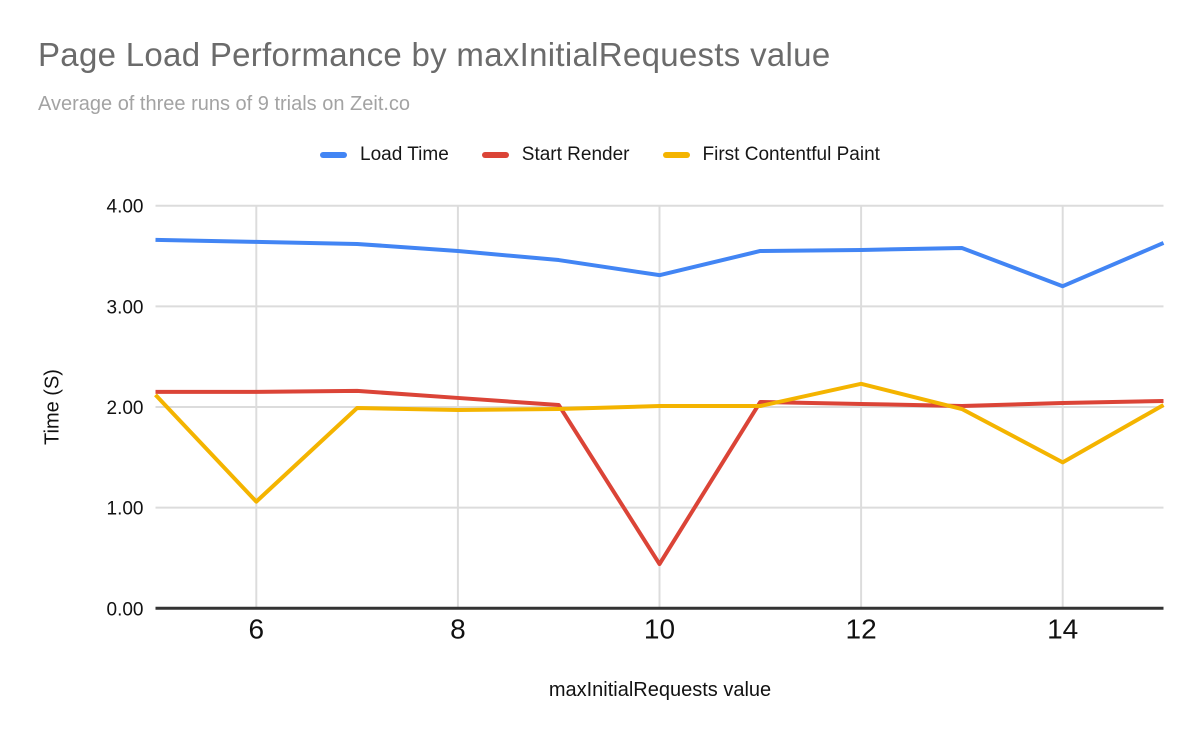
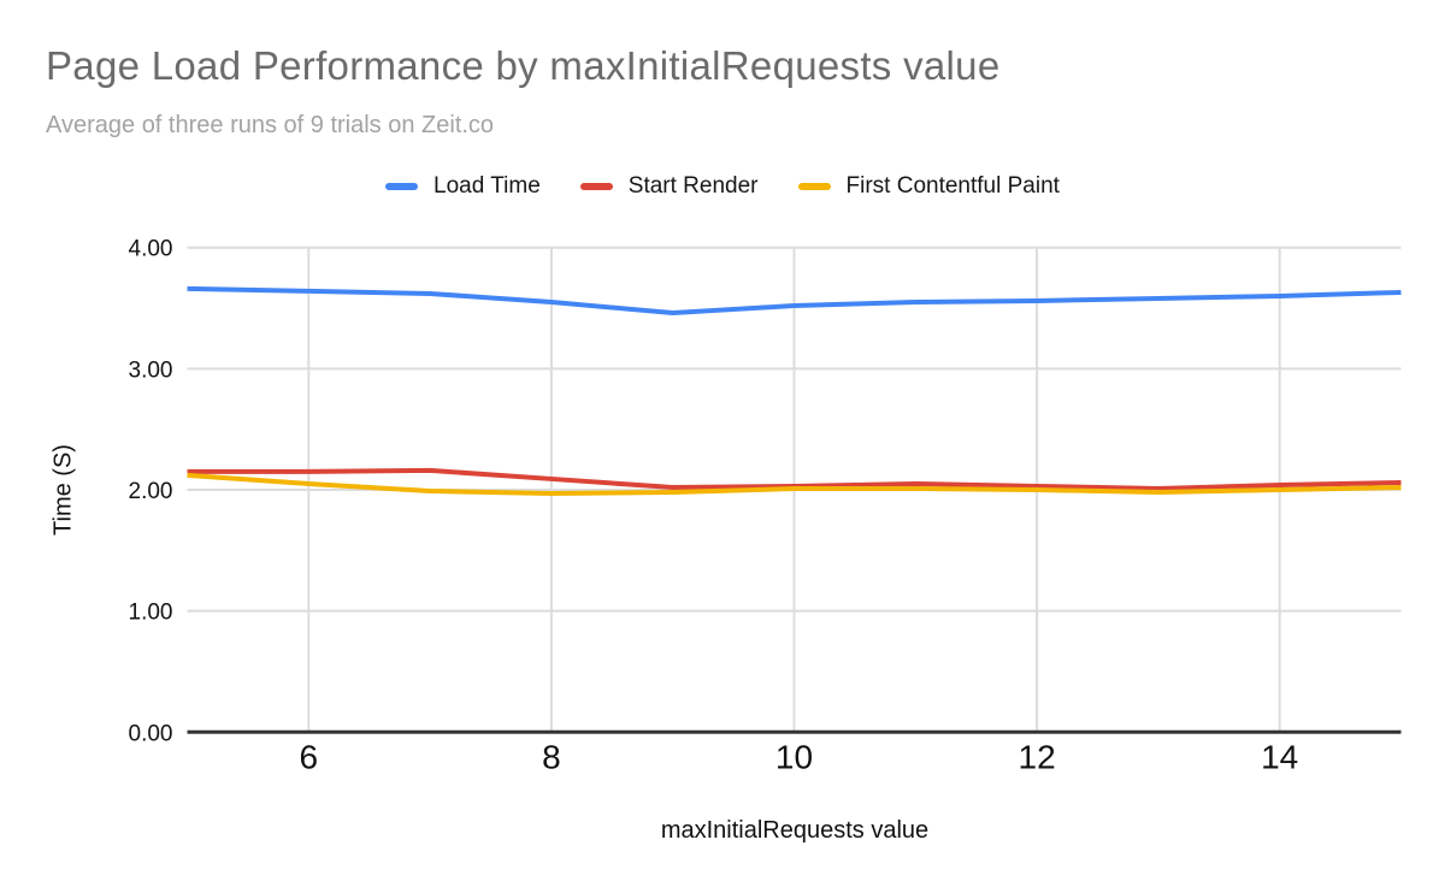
First Contentful Paint/6: 1.06 -> 2.05
Load Time/10: 3.31 -> 3.52
Start Render/10: 0.44 -> 2.03
First Contentful Paint/12: 2.23 -> 2.00
Load Time/14: 3.20 -> 3.60
First Contentful Paint/14: 1.45 -> 2.00
